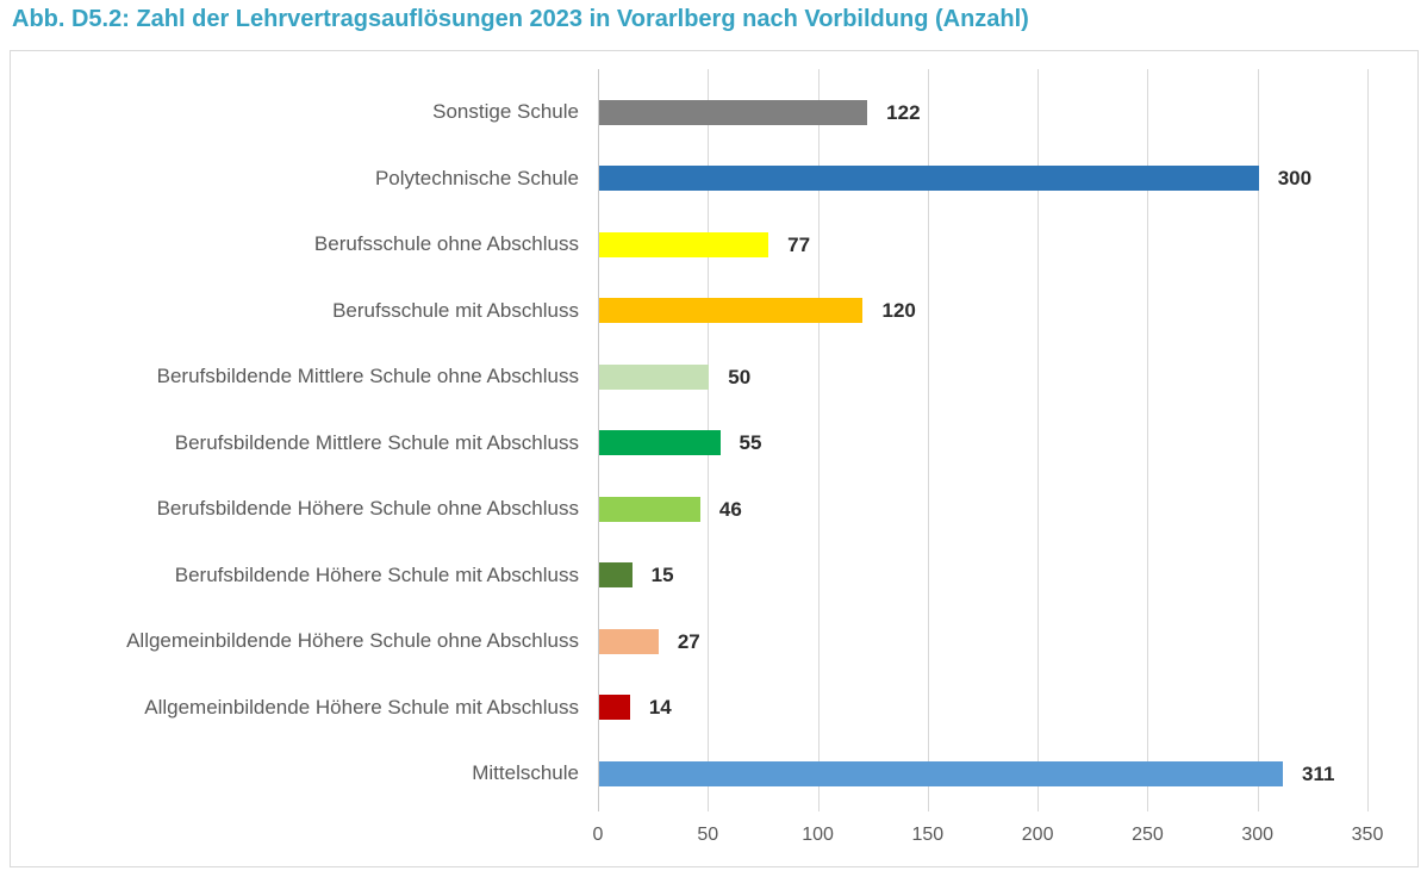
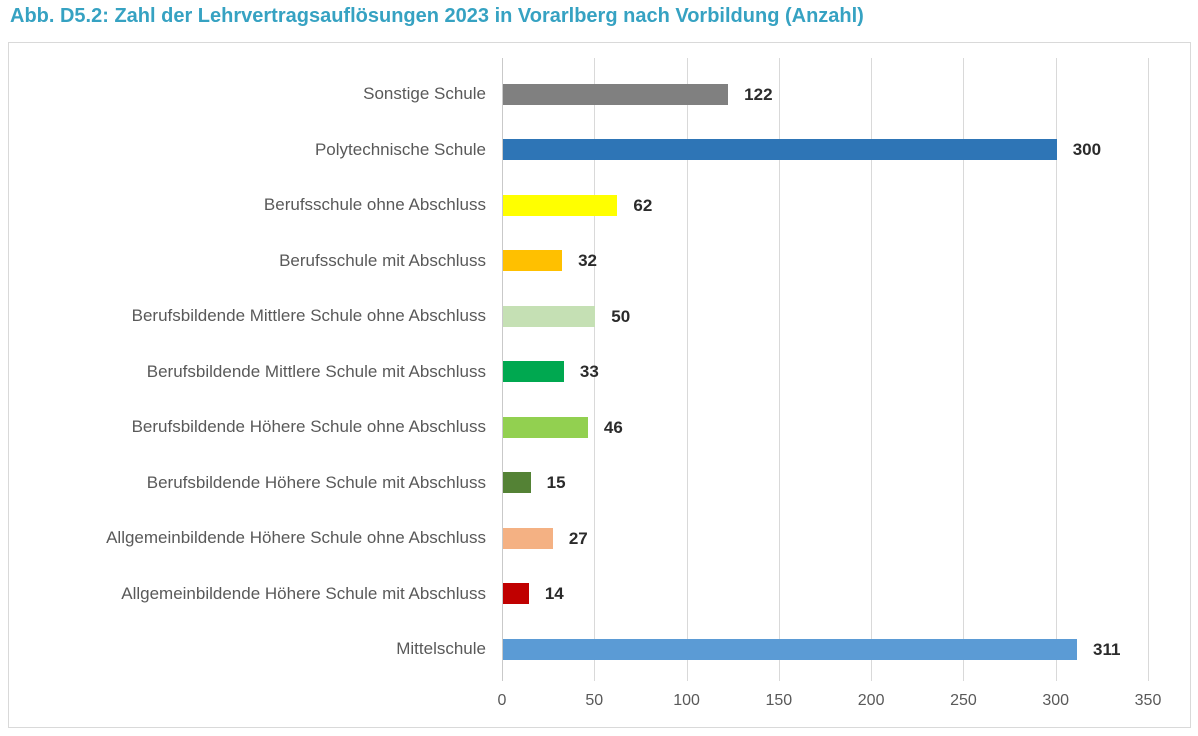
Berufsschule ohne Abschluss: 77 -> 62
Berufsschule mit Abschluss: 120 -> 32
Berufsbildende Mittlere Schule mit Abschluss: 55 -> 33
